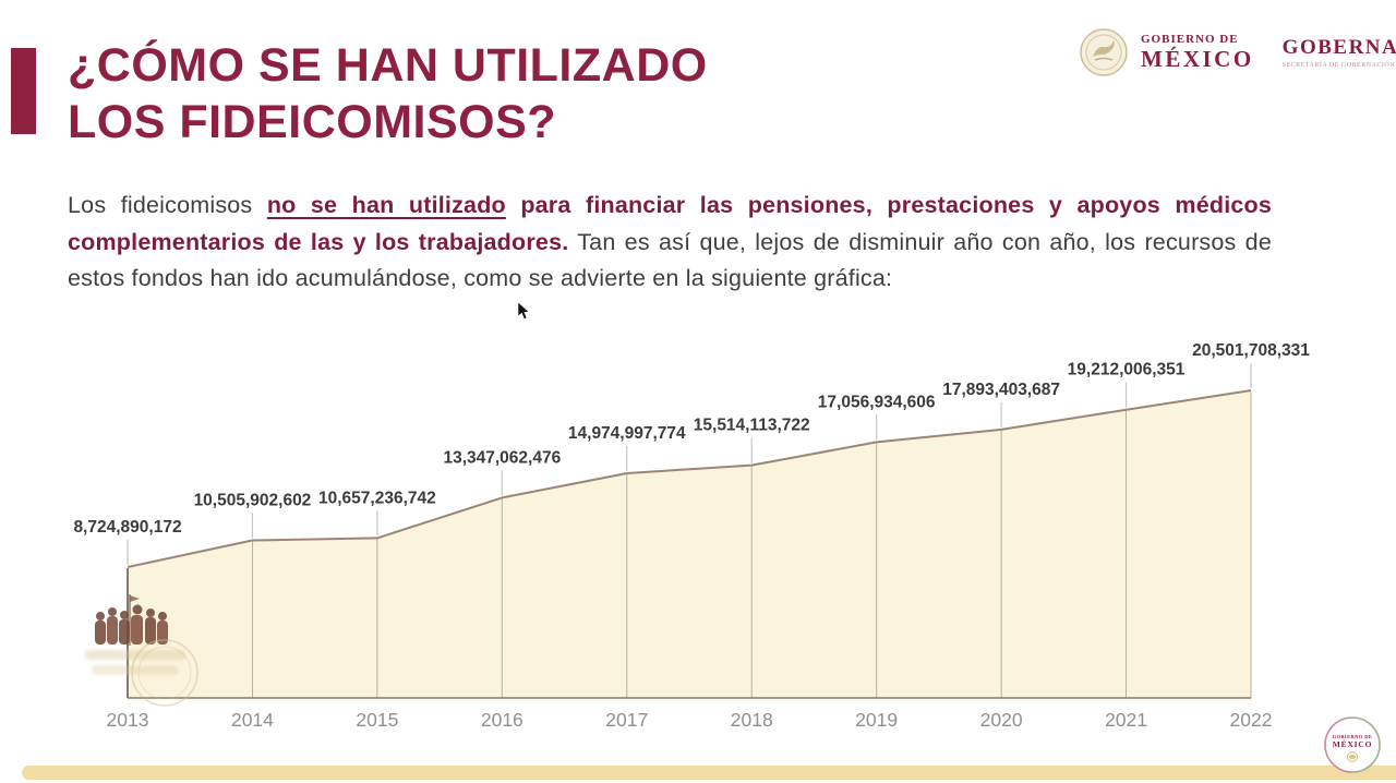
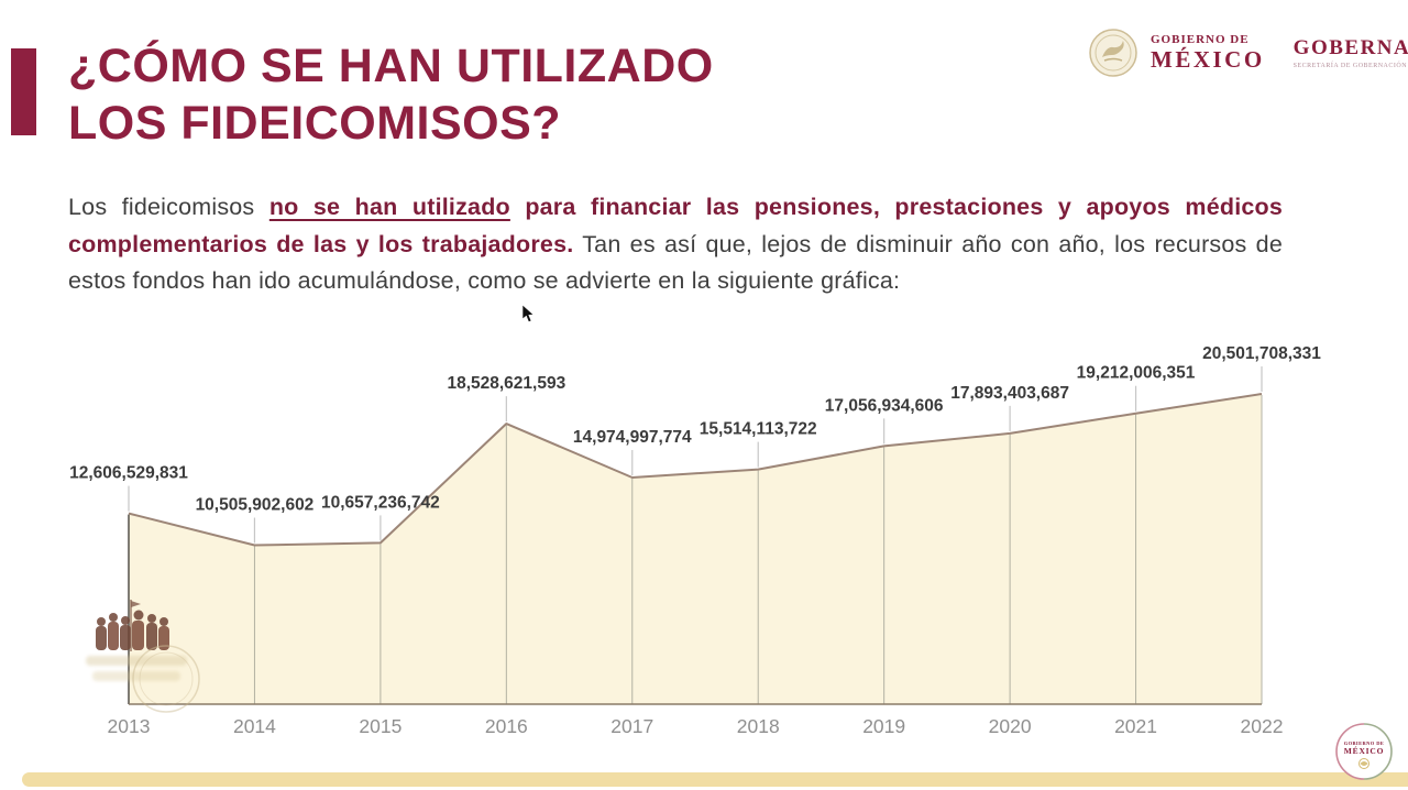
2013: 8,724,890,172 -> 12,606,529,831
2016: 13,347,062,476 -> 18,528,621,593
